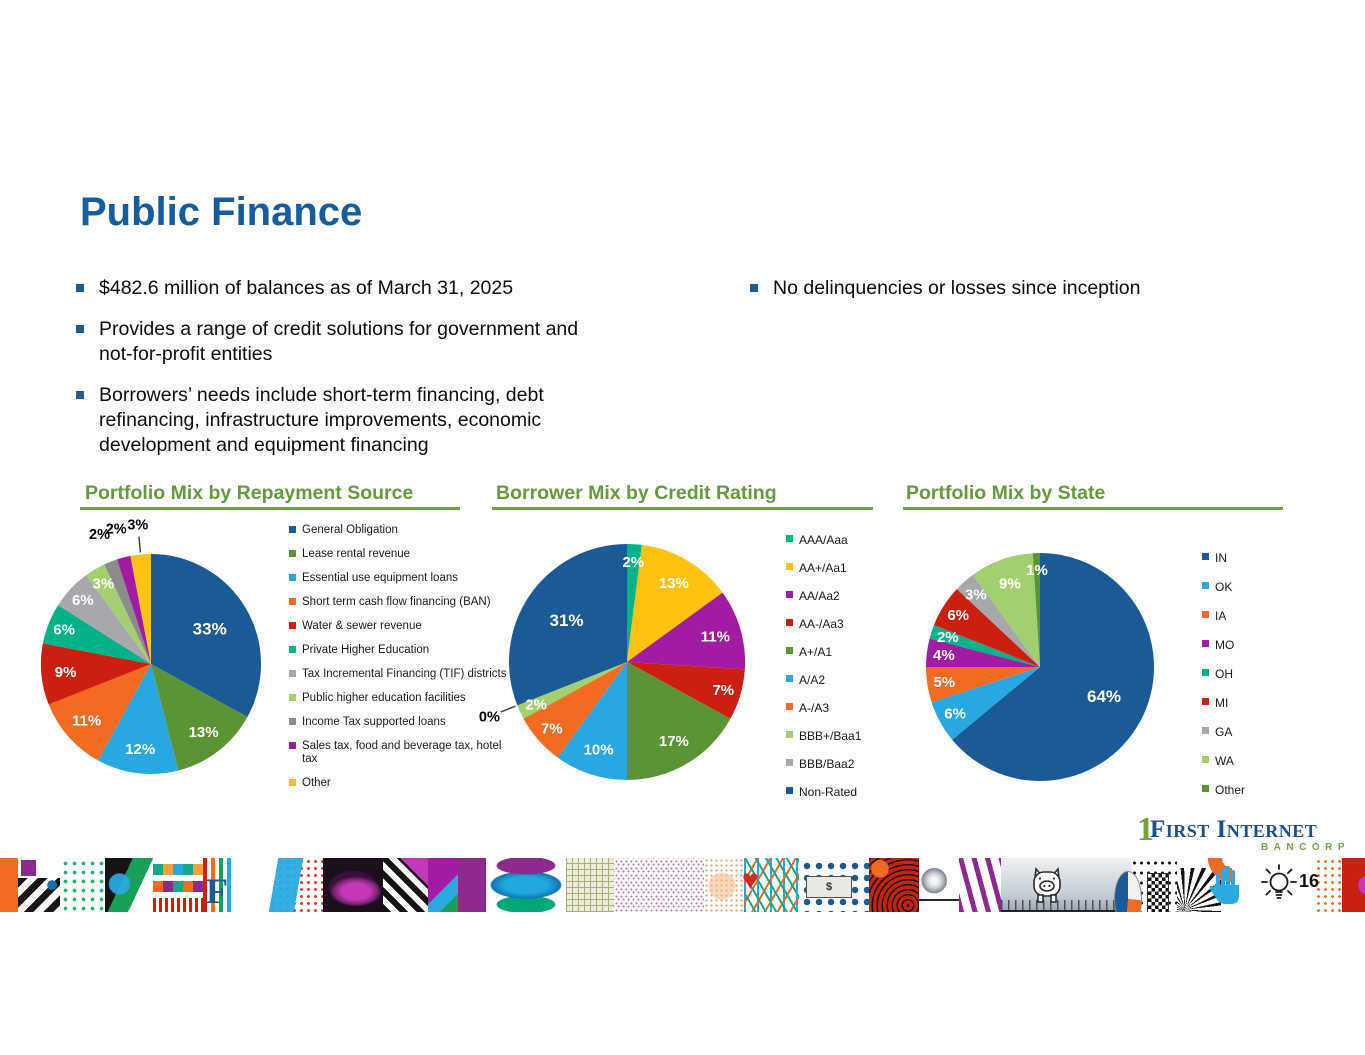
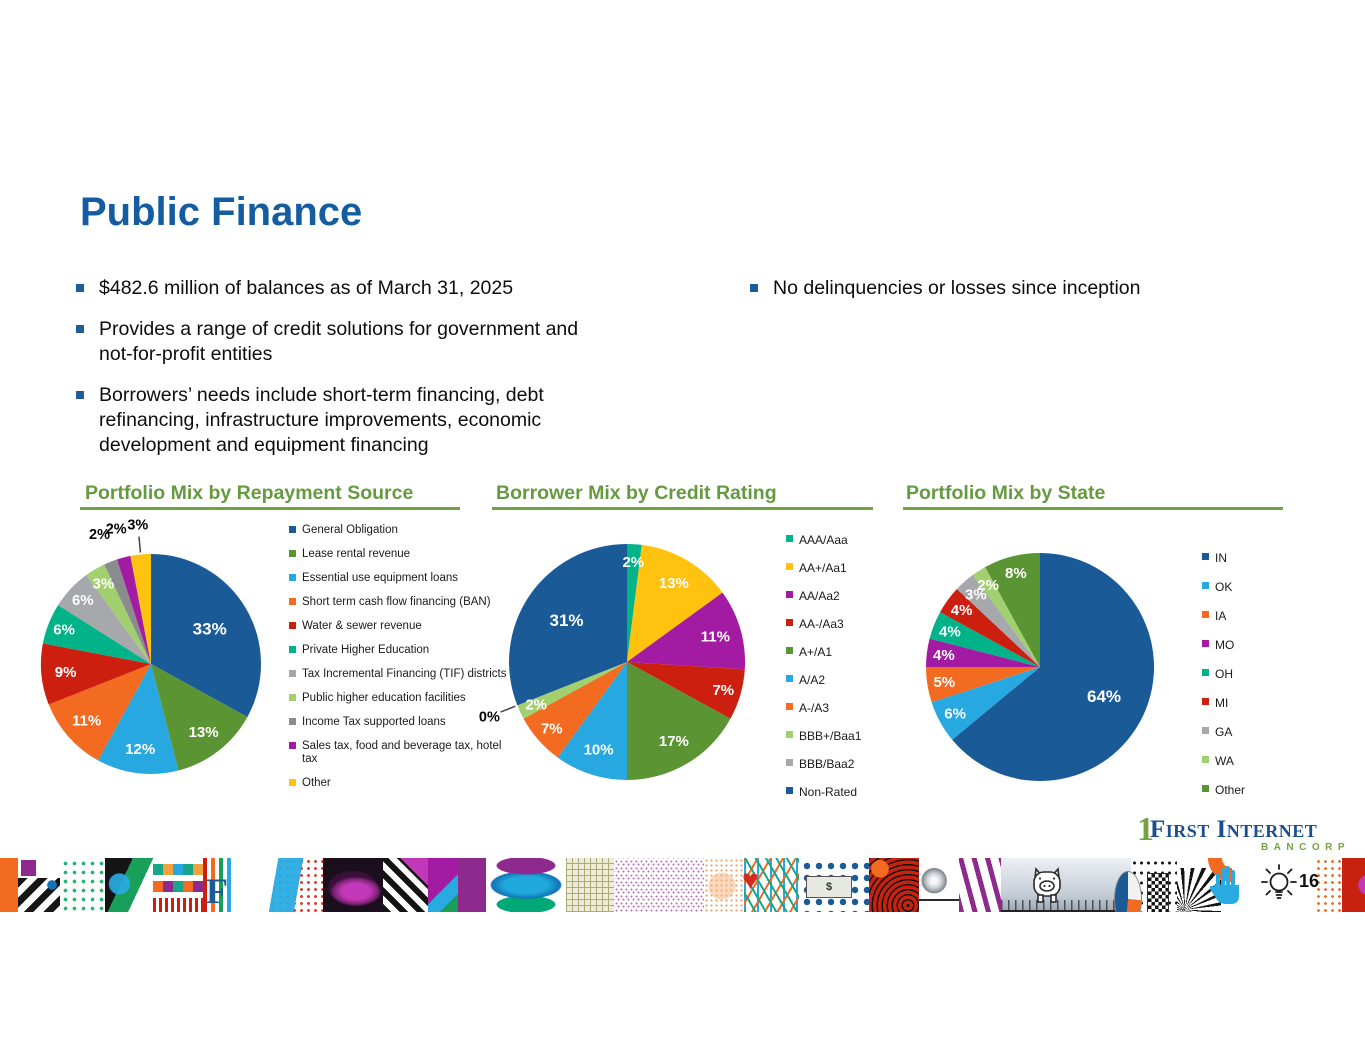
Portfolio Mix by State/OH: 2% -> 4%
Portfolio Mix by State/MI: 6% -> 4%
Portfolio Mix by State/WA: 9% -> 2%
Portfolio Mix by State/Other: 1% -> 8%
